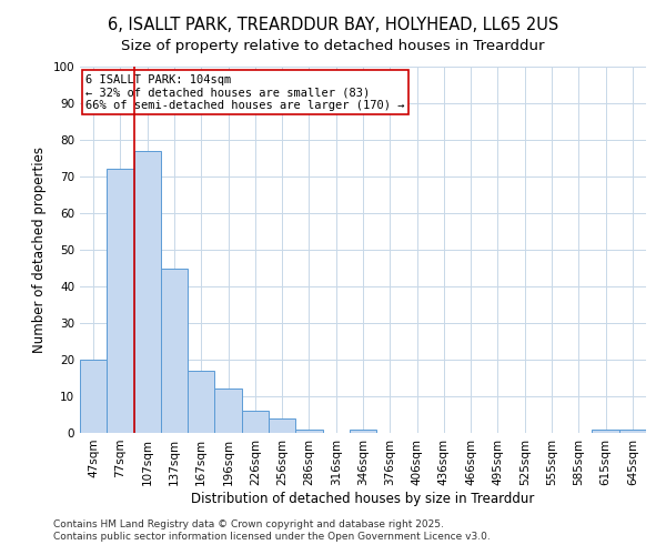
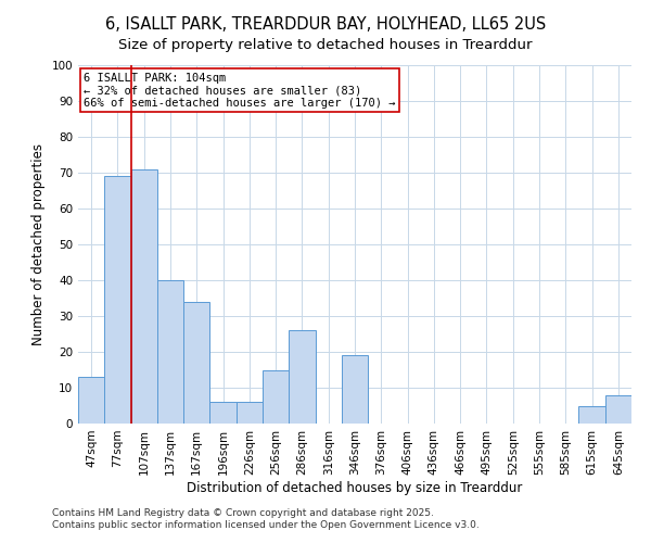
47sqm: 20 -> 13
77sqm: 72 -> 69
107sqm: 77 -> 71
137sqm: 45 -> 40
167sqm: 17 -> 34
196sqm: 12 -> 6
256sqm: 4 -> 15
286sqm: 1 -> 26
346sqm: 1 -> 19
615sqm: 1 -> 5
645sqm: 1 -> 8
